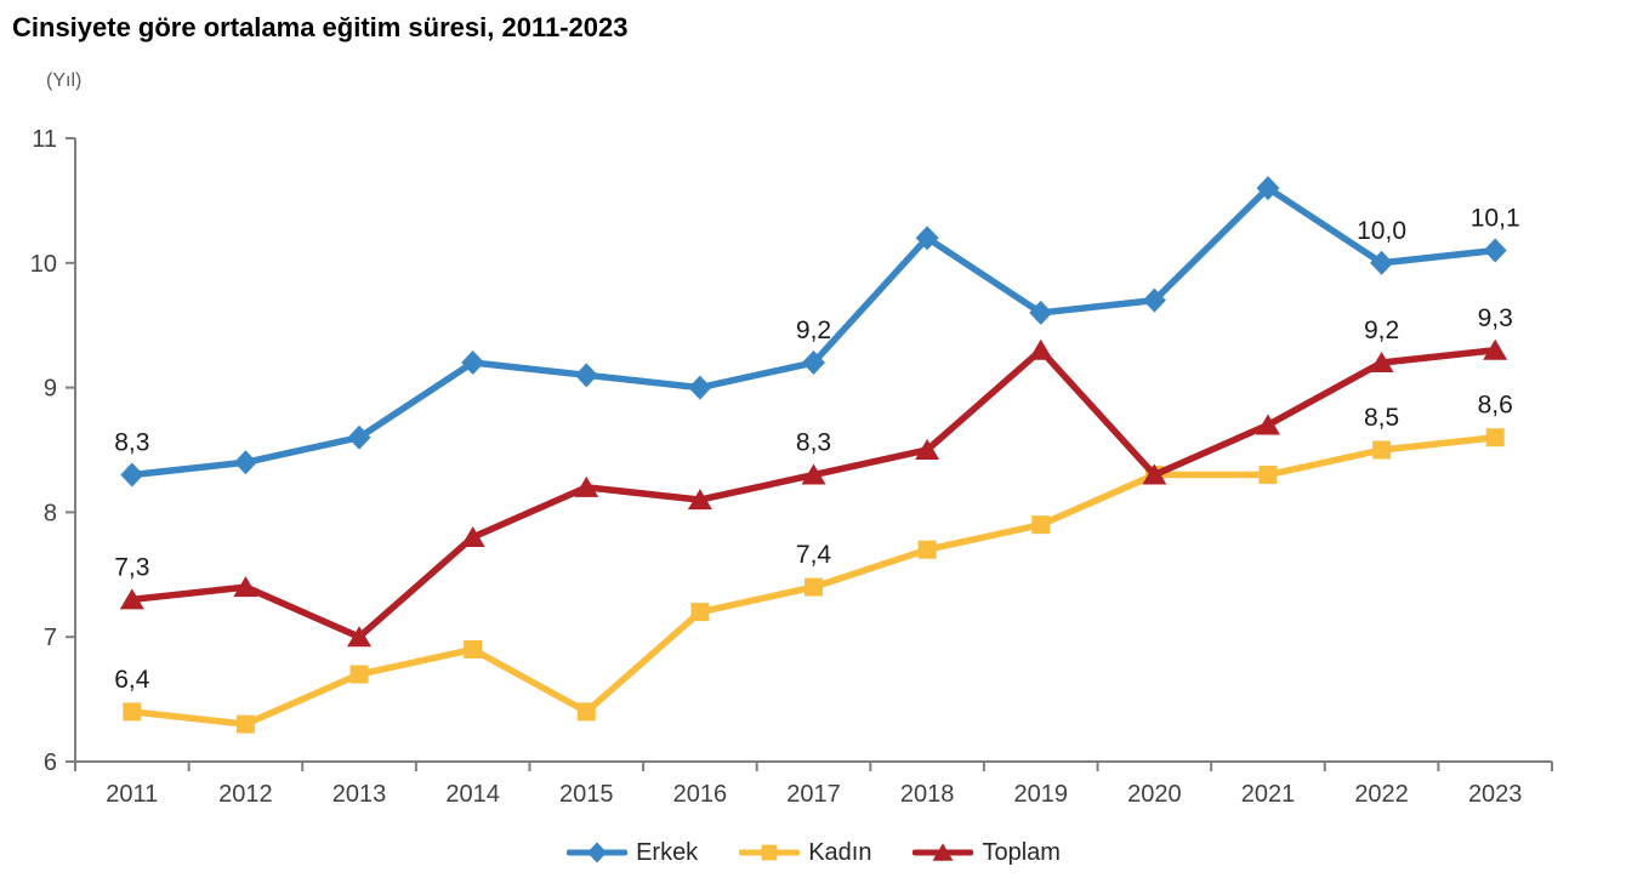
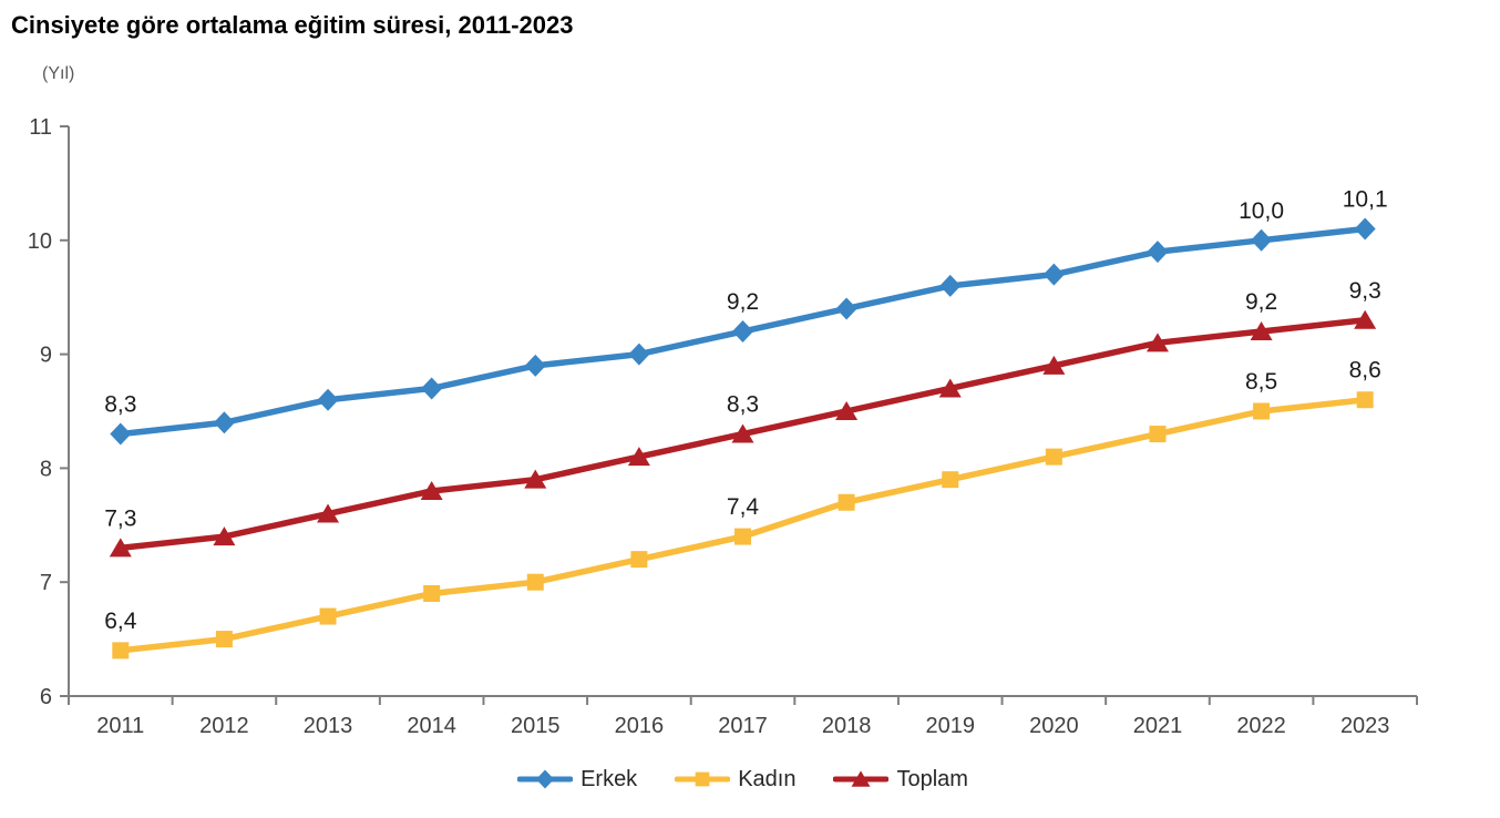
Kadın/2012: 6.3 -> 6.5
Toplam/2013: 7.0 -> 7.6
Erkek/2014: 9.2 -> 8.7
Erkek/2015: 9.1 -> 8.9
Kadın/2015: 6.4 -> 7.0
Toplam/2015: 8.2 -> 7.9
Erkek/2018: 10.2 -> 9.4
Toplam/2019: 9.3 -> 8.7
Kadın/2020: 8.3 -> 8.1
Toplam/2020: 8.3 -> 8.9
Erkek/2021: 10.6 -> 9.9
Toplam/2021: 8.7 -> 9.1
